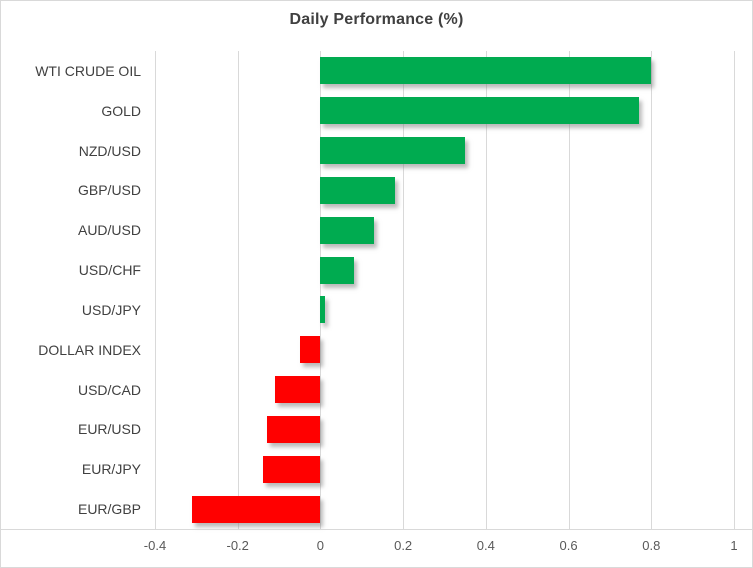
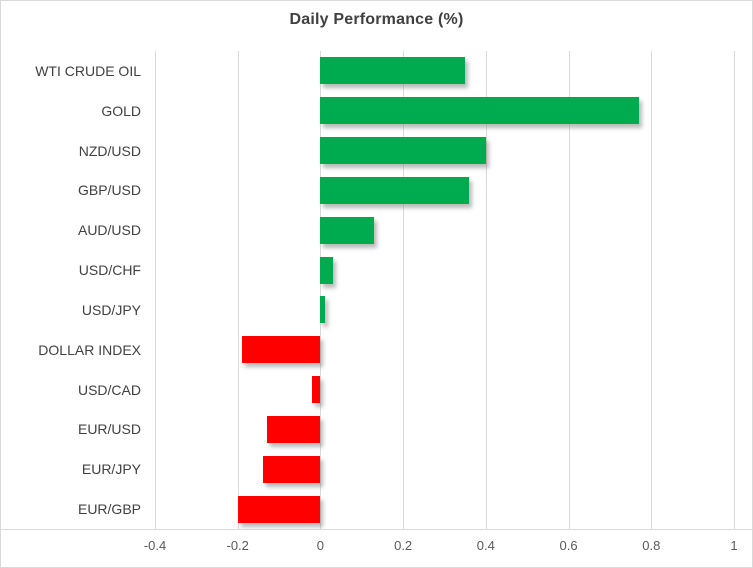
WTI CRUDE OIL: 0.80 -> 0.35
NZD/USD: 0.35 -> 0.40
GBP/USD: 0.18 -> 0.36
USD/CHF: 0.08 -> 0.03
DOLLAR INDEX: -0.05 -> -0.19
USD/CAD: -0.11 -> -0.02
EUR/GBP: -0.31 -> -0.20
